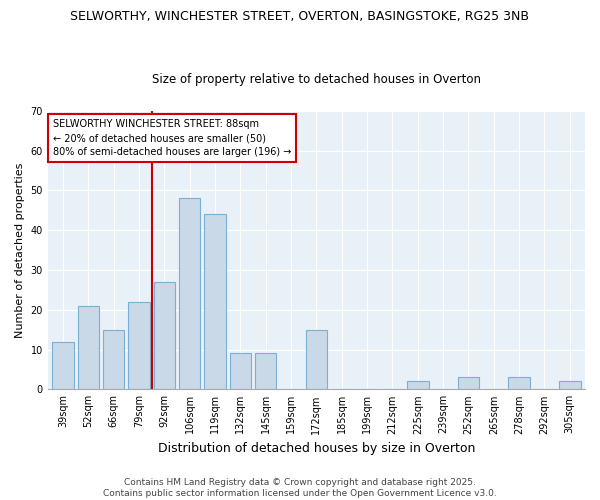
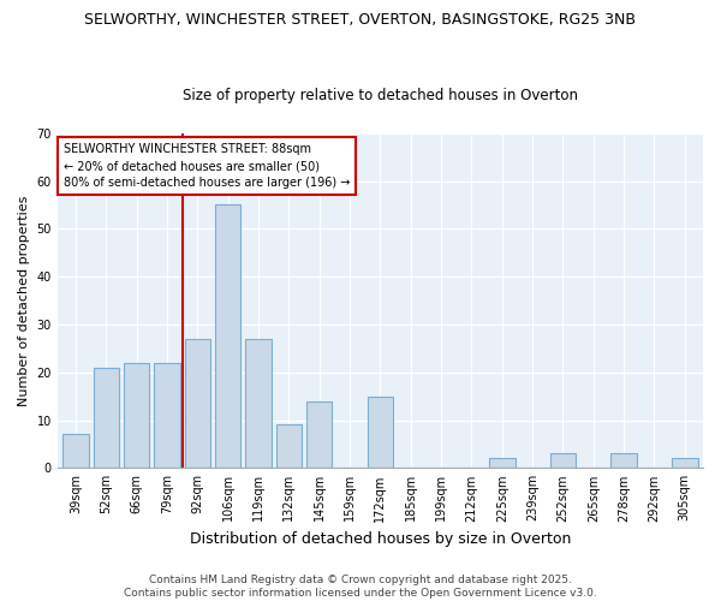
39sqm: 12 -> 7
66sqm: 15 -> 22
106sqm: 48 -> 55
119sqm: 44 -> 27
145sqm: 9 -> 14
